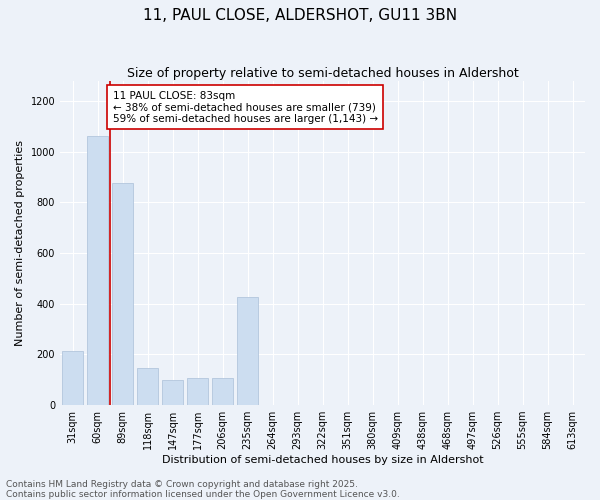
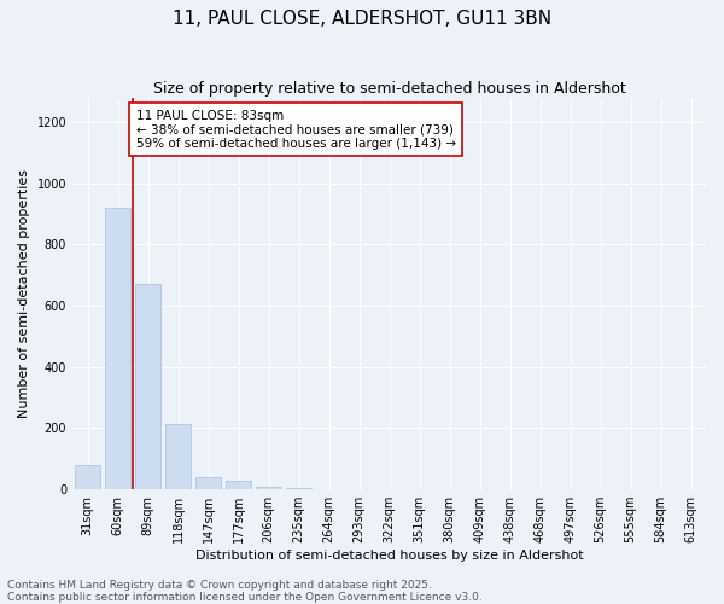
31sqm: 215 -> 80
60sqm: 1060 -> 920
89sqm: 875 -> 670
118sqm: 145 -> 215
147sqm: 100 -> 40
177sqm: 105 -> 28
206sqm: 105 -> 10
235sqm: 425 -> 5
